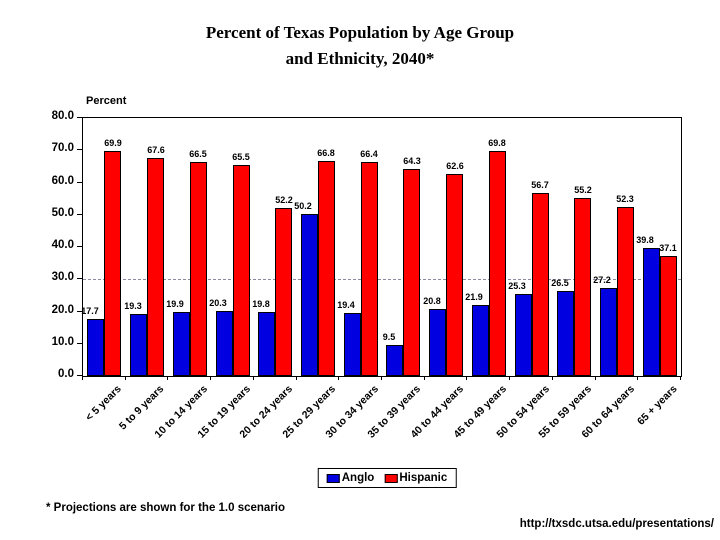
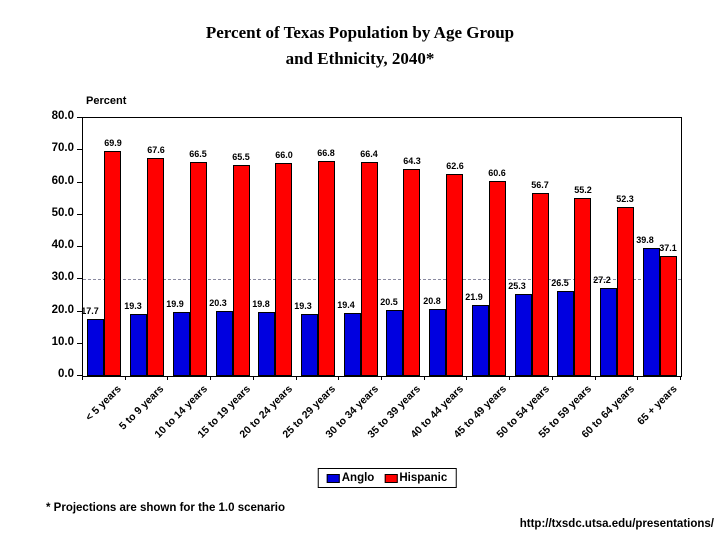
Hispanic/20 to 24 years: 52.2 -> 66.0
Anglo/25 to 29 years: 50.2 -> 19.3
Anglo/35 to 39 years: 9.5 -> 20.5
Hispanic/45 to 49 years: 69.8 -> 60.6
